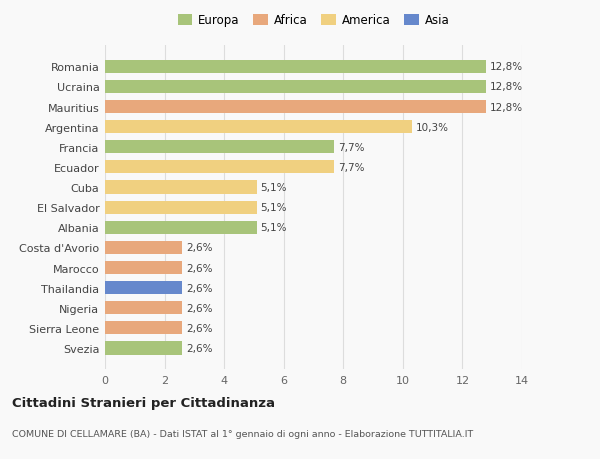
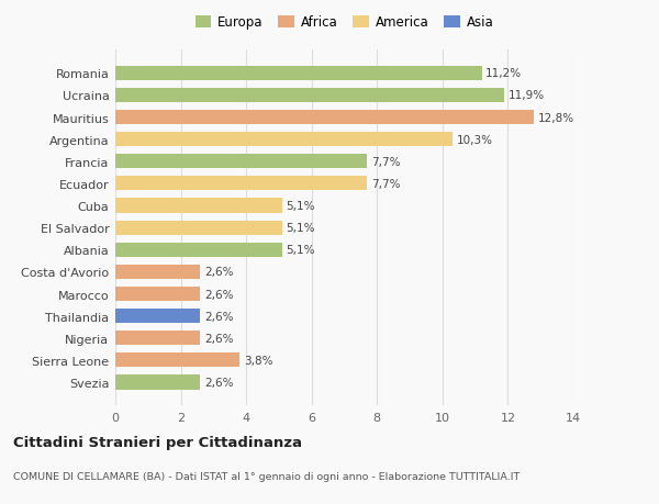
Romania: 12,8% -> 11,2%
Ucraina: 12,8% -> 11,9%
Sierra Leone: 2,6% -> 3,8%
